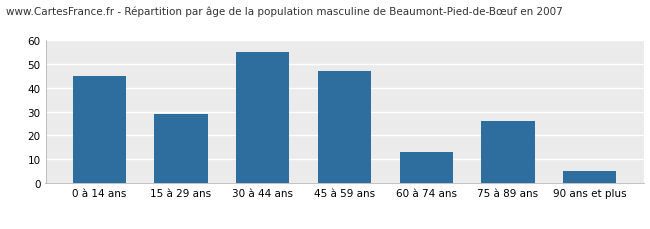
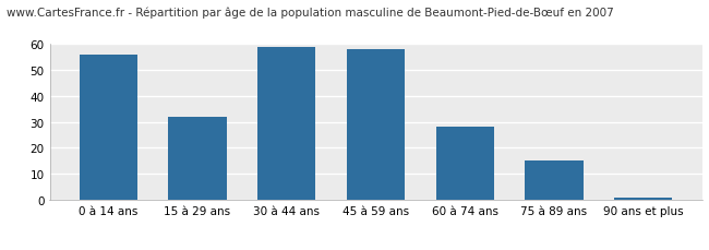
0 à 14 ans: 45 -> 56
15 à 29 ans: 29 -> 32
30 à 44 ans: 55 -> 59
45 à 59 ans: 47 -> 58
60 à 74 ans: 13 -> 28
75 à 89 ans: 26 -> 15
90 ans et plus: 5 -> 1
